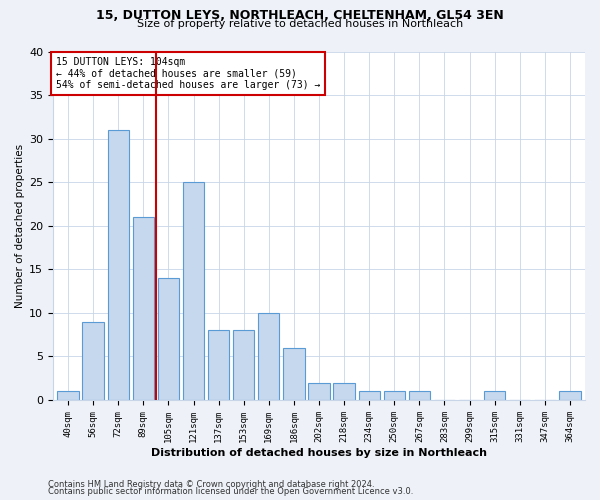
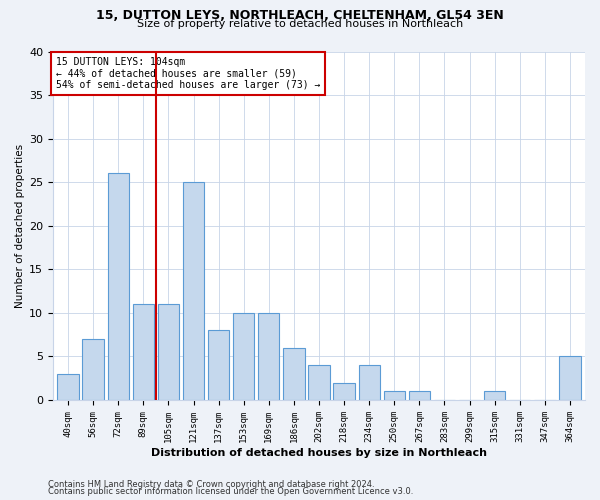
40sqm: 1 -> 3
56sqm: 9 -> 7
72sqm: 31 -> 26
89sqm: 21 -> 11
105sqm: 14 -> 11
153sqm: 8 -> 10
202sqm: 2 -> 4
234sqm: 1 -> 4
364sqm: 1 -> 5
